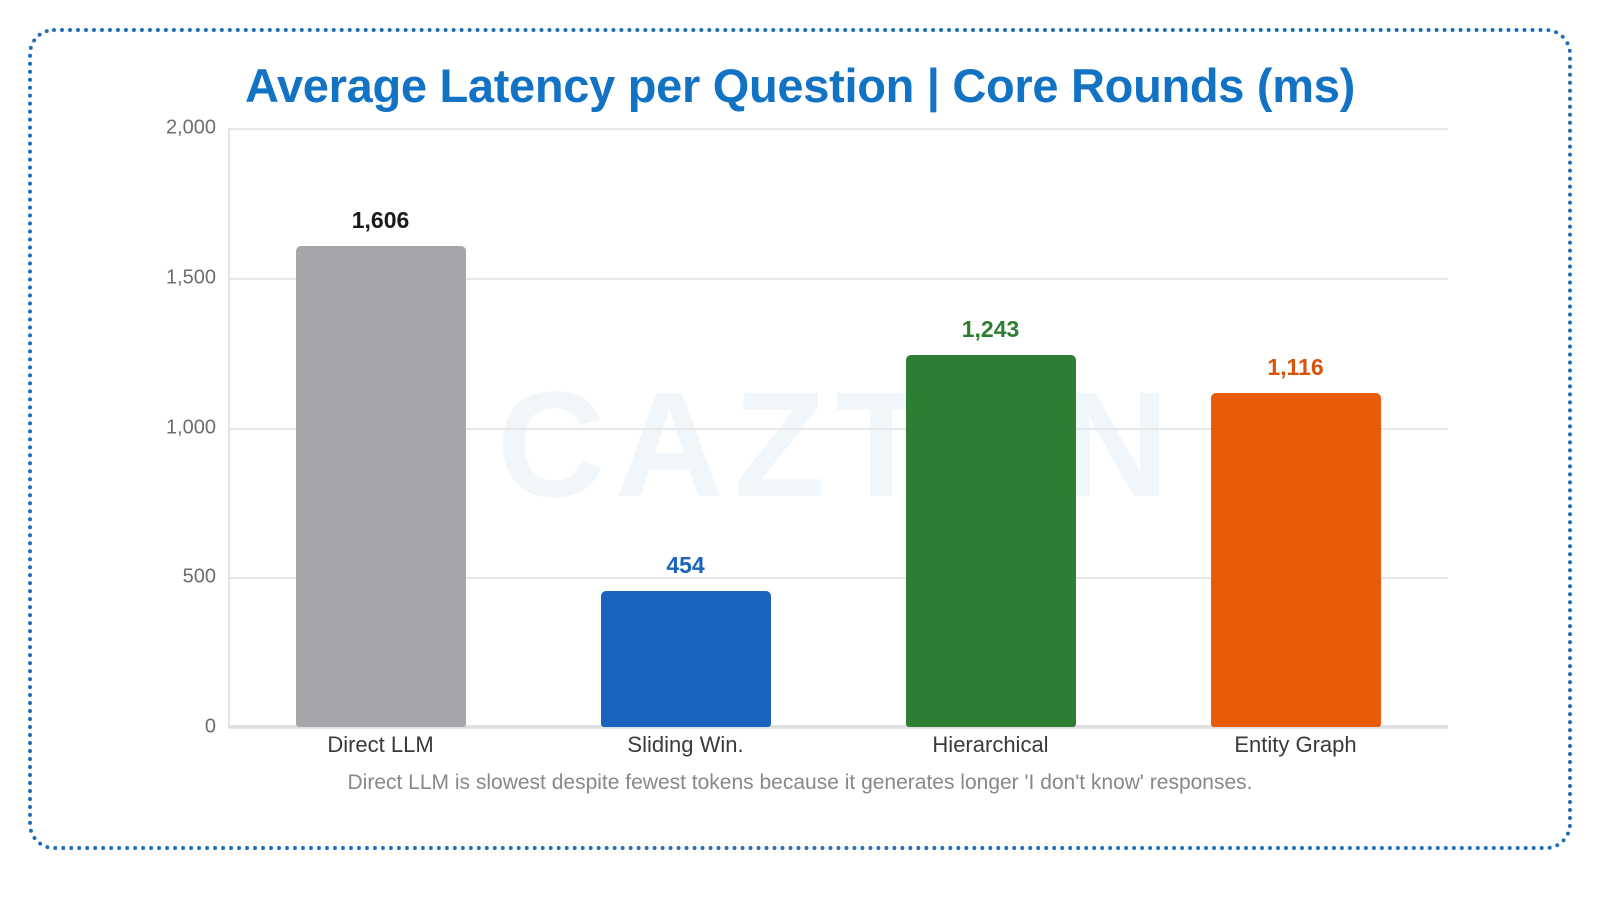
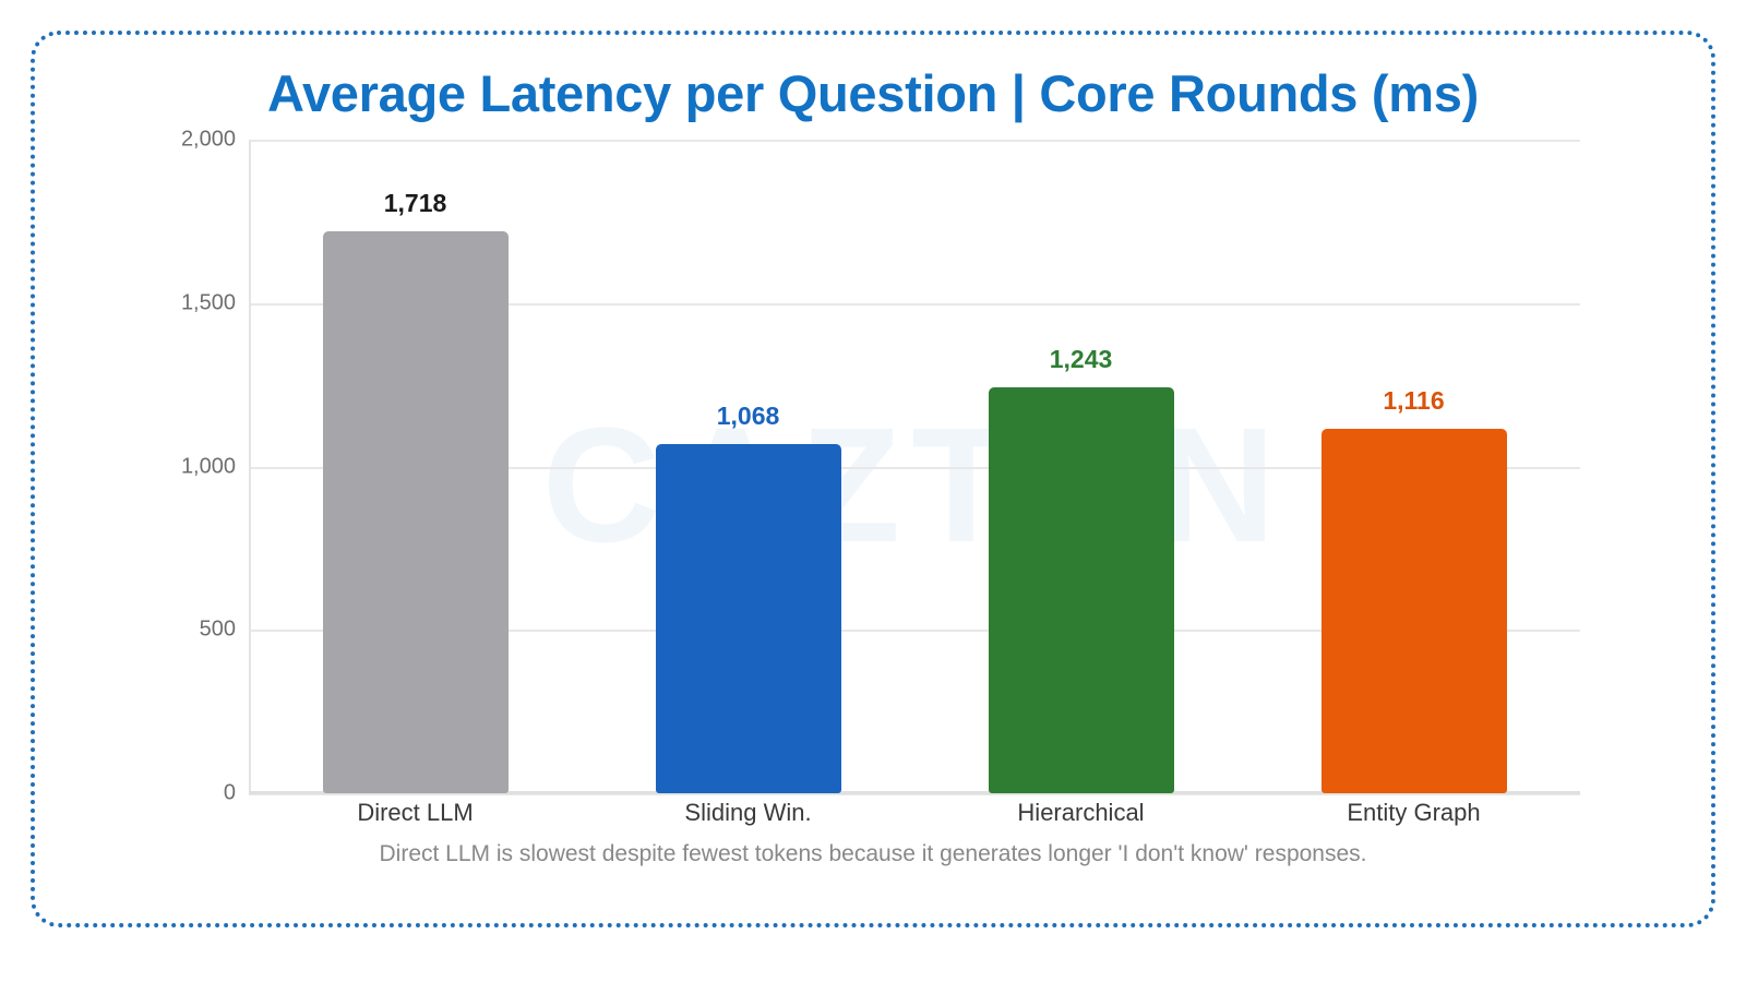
Direct LLM: 1,606 -> 1,718
Sliding Win.: 454 -> 1,068
